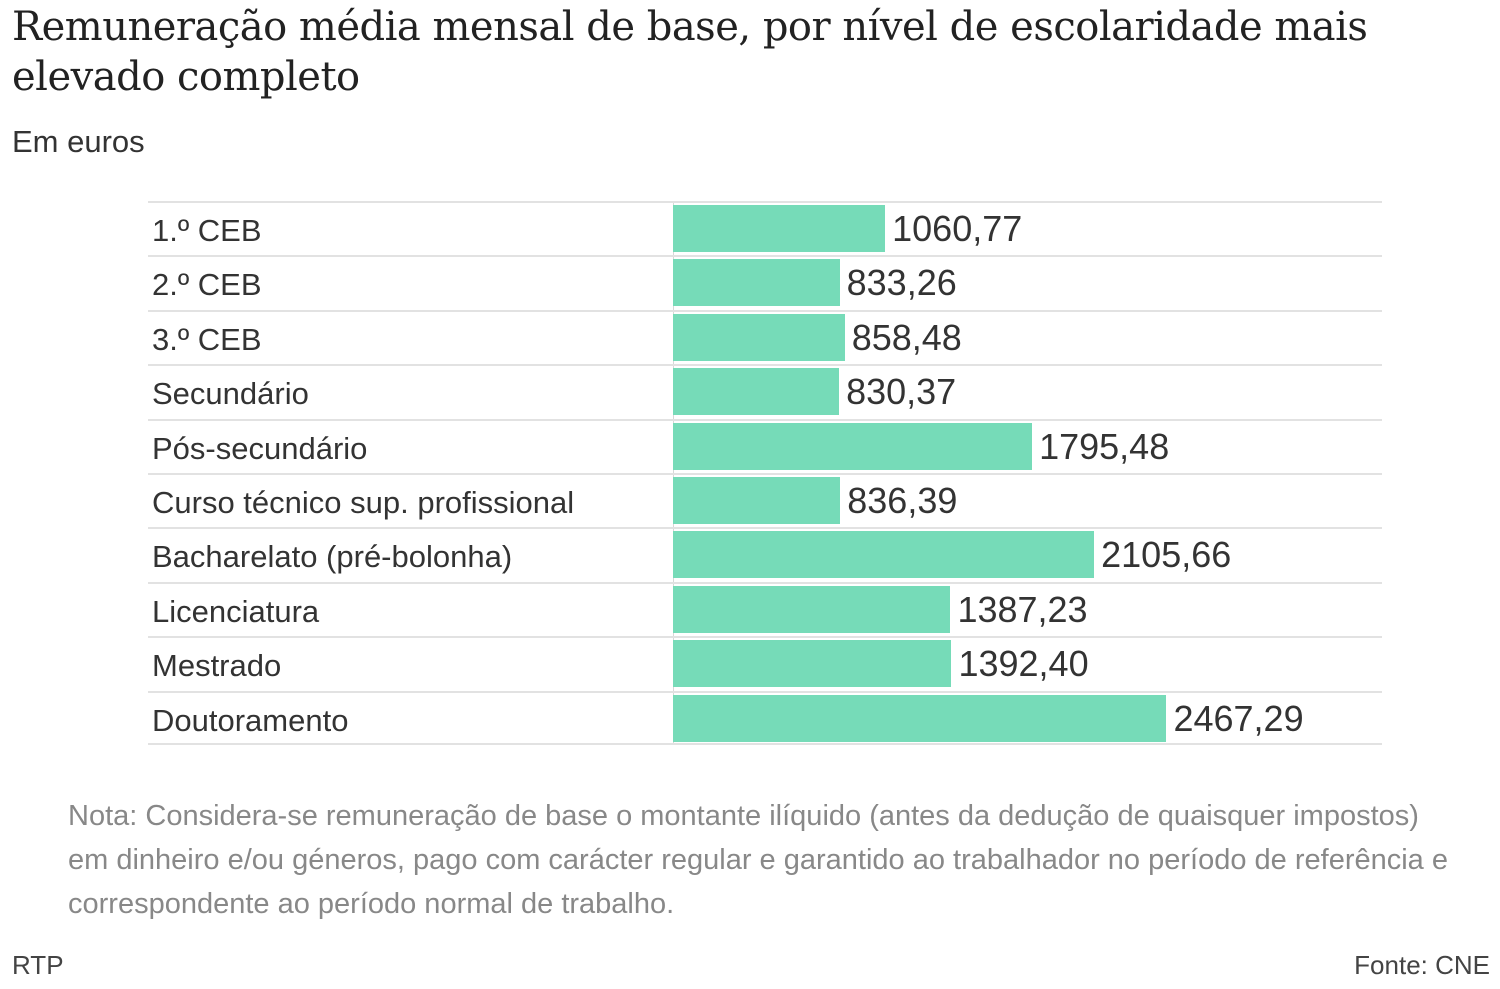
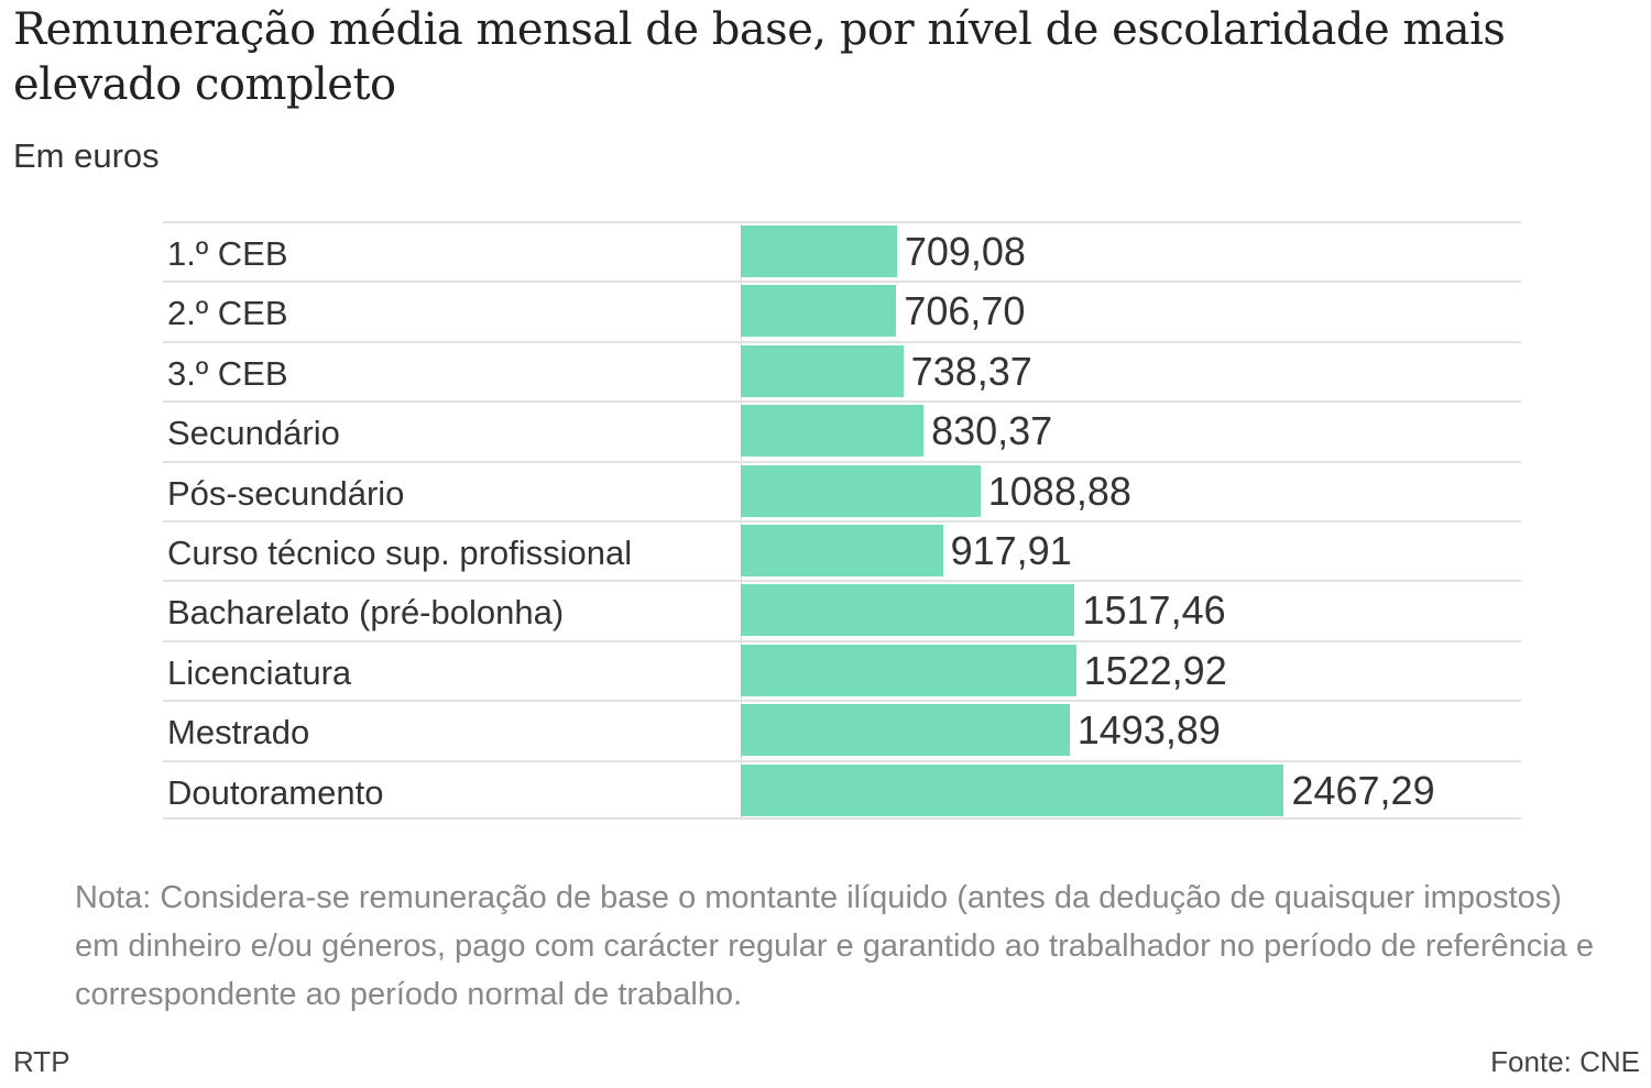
1.º CEB: 1060,77 -> 709,08
2.º CEB: 833,26 -> 706,70
3.º CEB: 858,48 -> 738,37
Pós-secundário: 1795,48 -> 1088,88
Curso técnico sup. profissional: 836,39 -> 917,91
Bacharelato (pré-bolonha): 2105,66 -> 1517,46
Licenciatura: 1387,23 -> 1522,92
Mestrado: 1392,40 -> 1493,89
